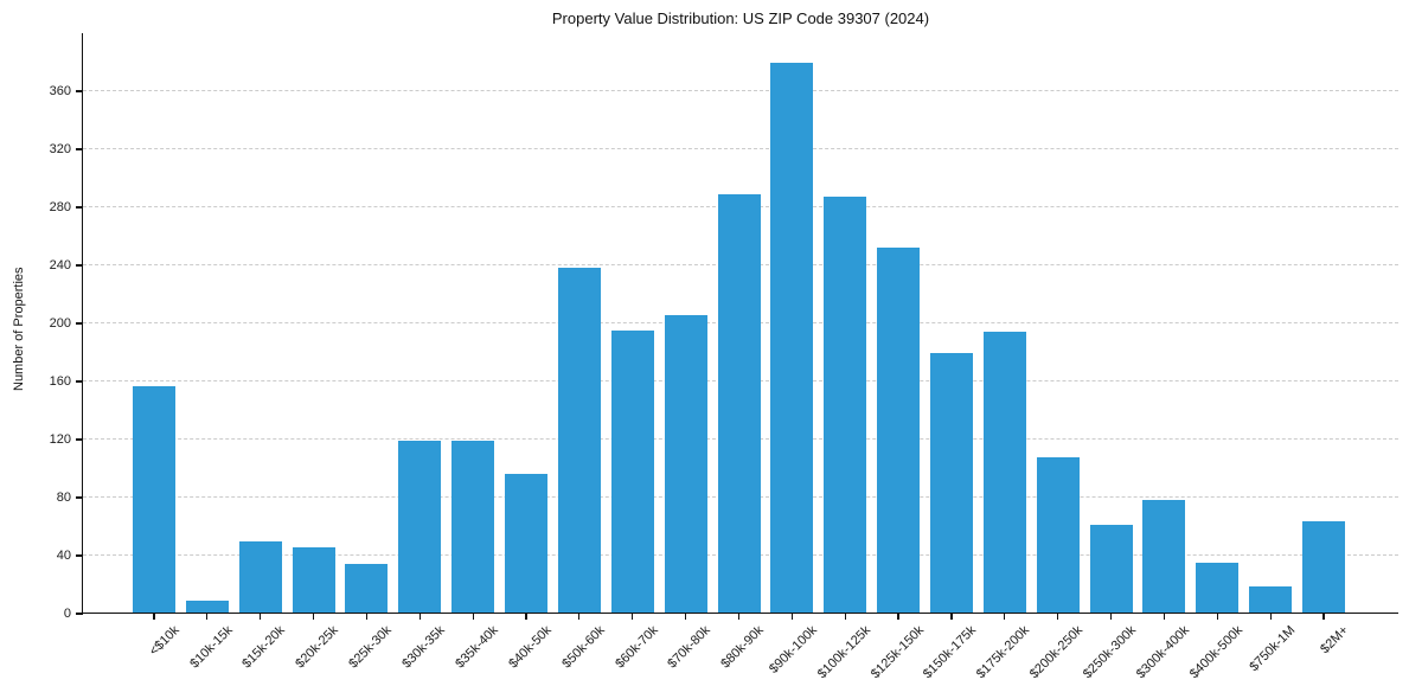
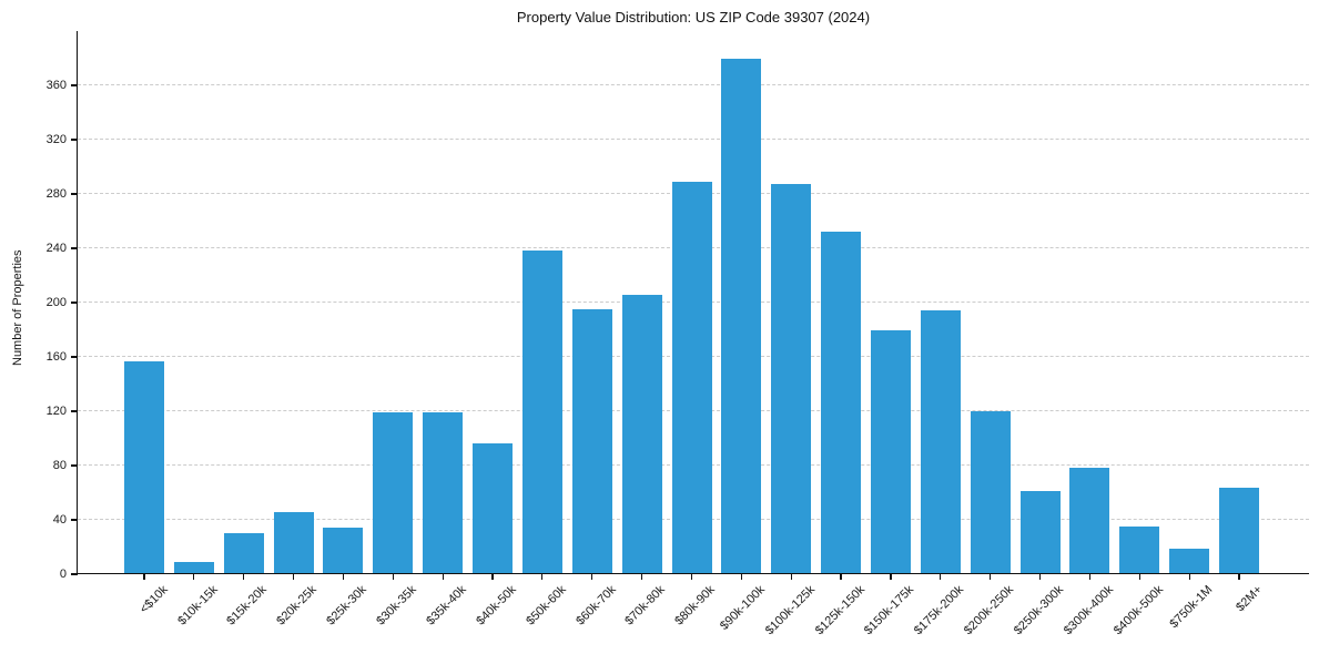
$15k-20k: 50 -> 30
$200k-250k: 108 -> 120
